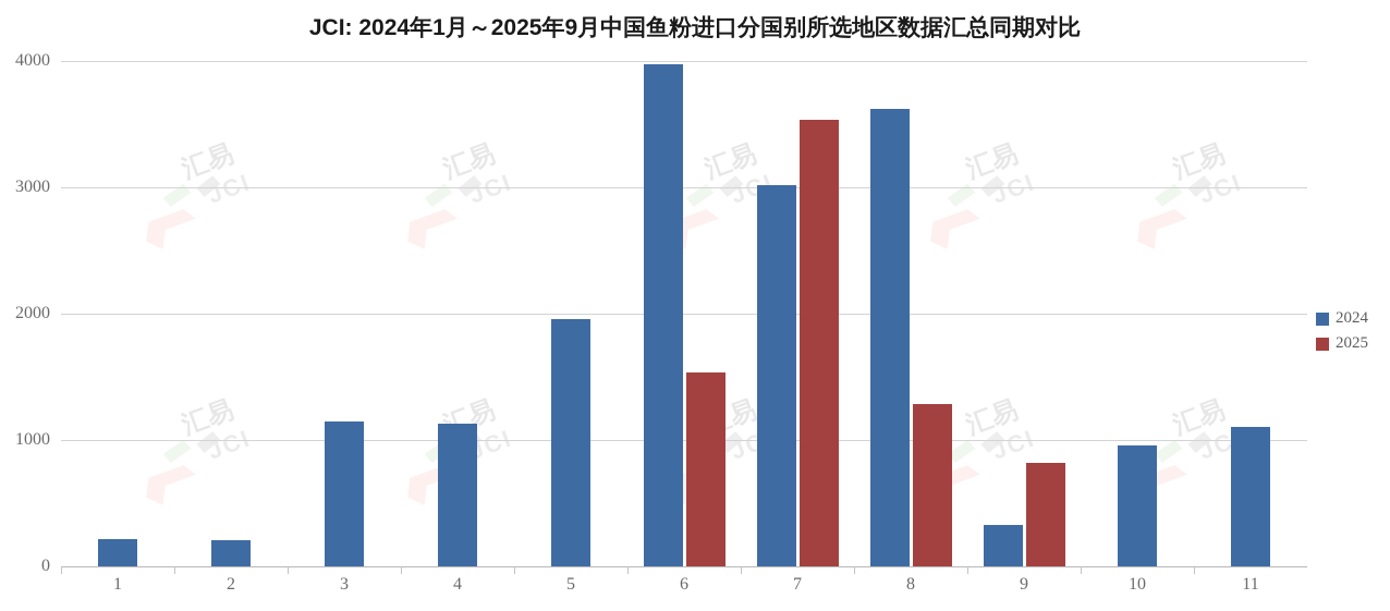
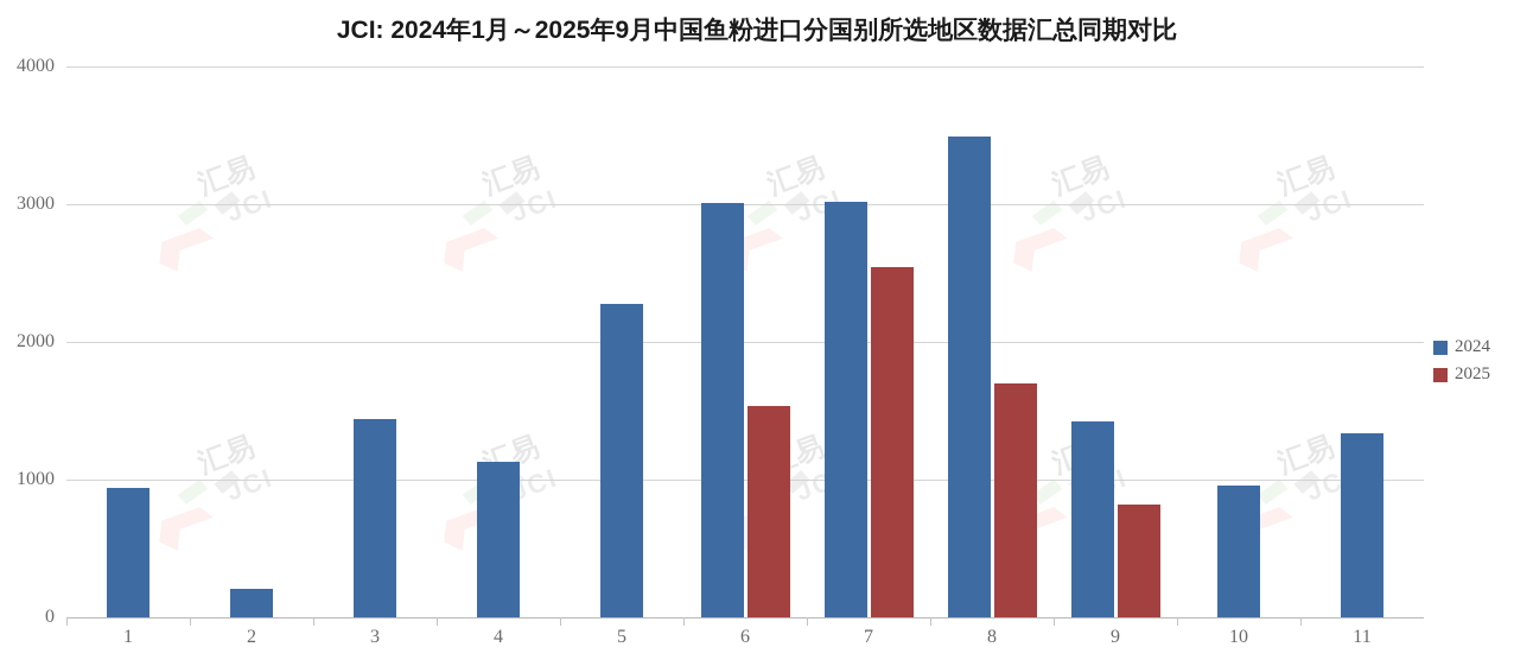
2024/1: 210 -> 940
2024/3: 1150 -> 1440
2024/5: 1960 -> 2280
2024/6: 3970 -> 3010
2025/7: 3530 -> 2540
2024/8: 3620 -> 3490
2025/8: 1280 -> 1700
2024/9: 330 -> 1420
2024/11: 1100 -> 1340
